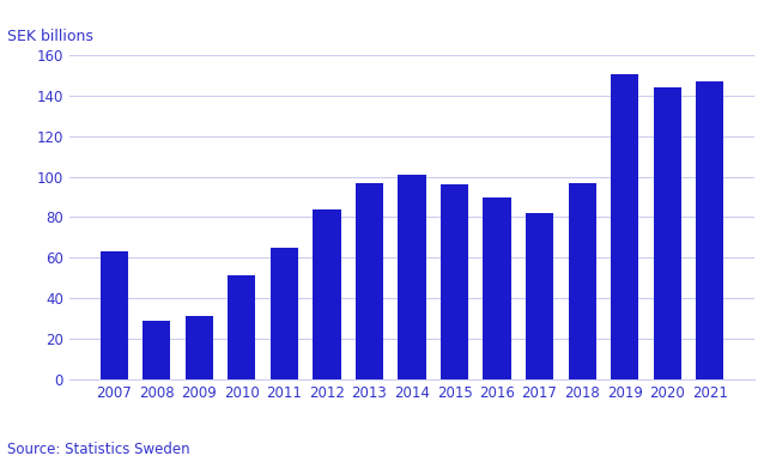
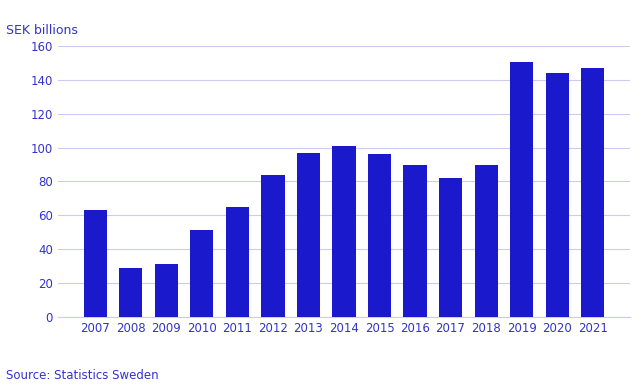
2018: 97 -> 90
